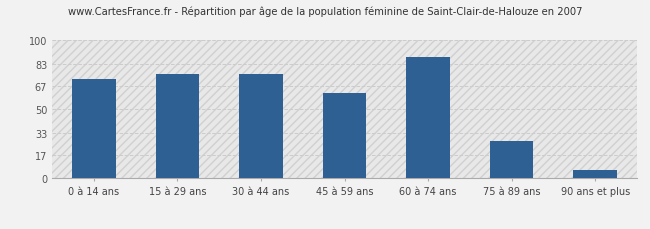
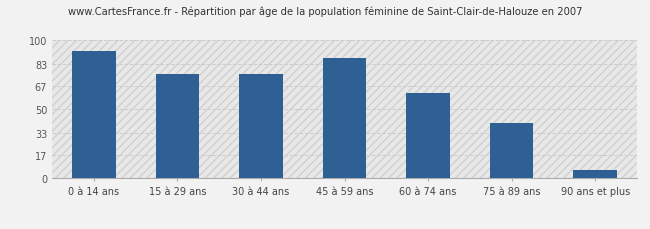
0 à 14 ans: 72 -> 92
45 à 59 ans: 62 -> 87
60 à 74 ans: 88 -> 62
75 à 89 ans: 27 -> 40
